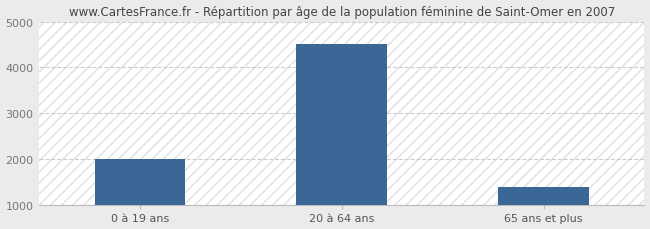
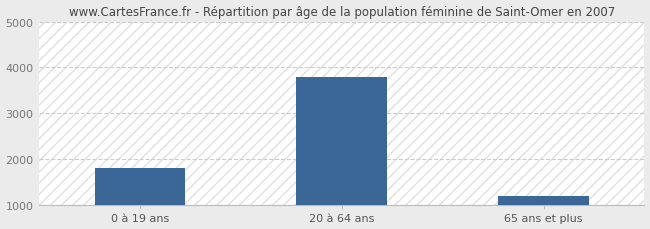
0 à 19 ans: 2000 -> 1800
20 à 64 ans: 4500 -> 3800
65 ans et plus: 1400 -> 1200
